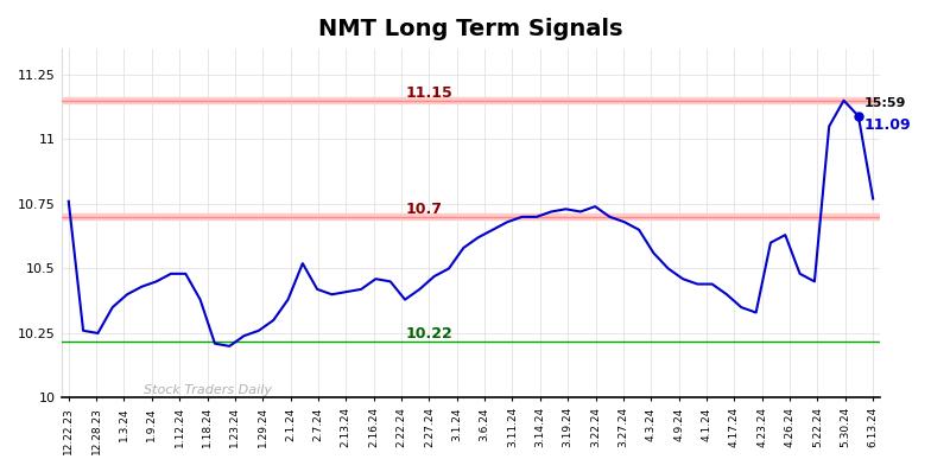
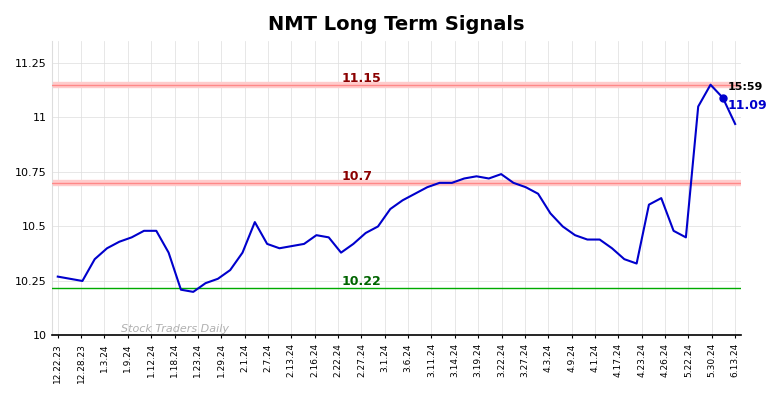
12.22.23: 10.76 -> 10.27
6.13.24: 10.77 -> 10.97
